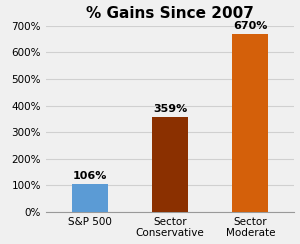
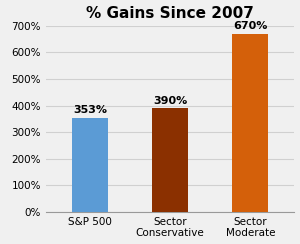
S&P 500: 106% -> 353%
Sector Conservative: 359% -> 390%
